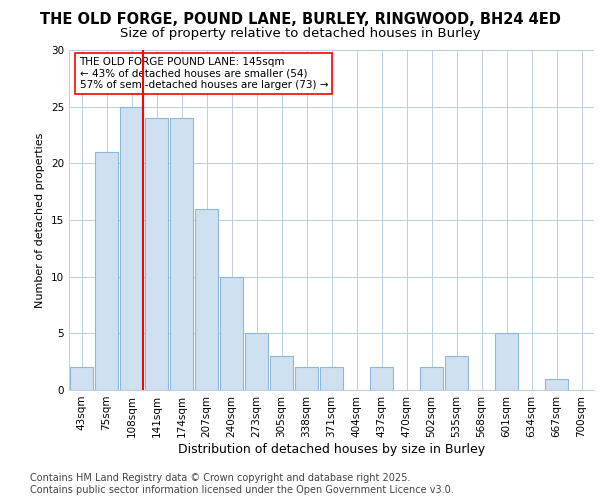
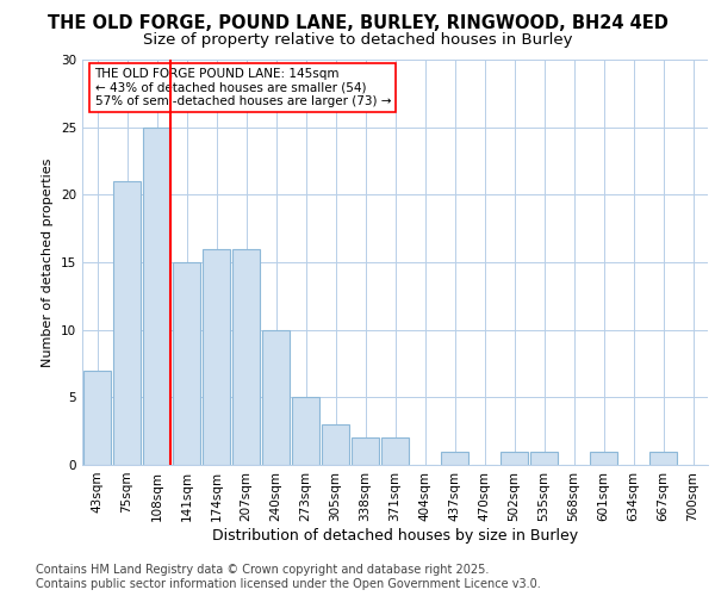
43sqm: 2 -> 7
141sqm: 24 -> 15
174sqm: 24 -> 16
437sqm: 2 -> 1
502sqm: 2 -> 1
535sqm: 3 -> 1
601sqm: 5 -> 1
